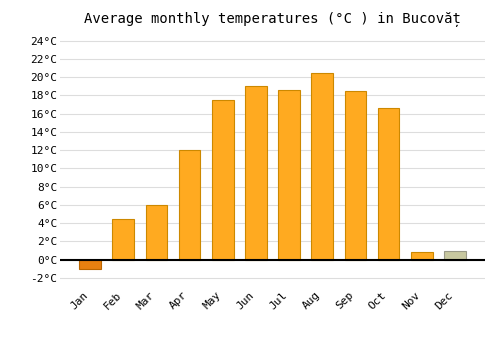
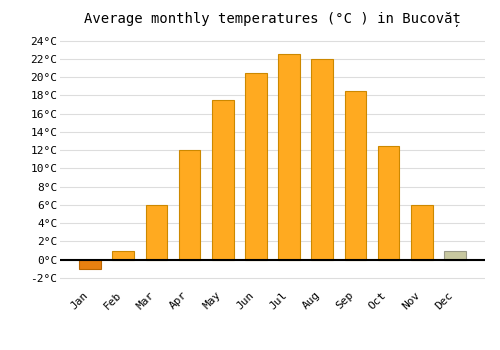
Feb: 4.4°C -> 1.0°C
Jun: 19.0°C -> 20.5°C
Jul: 18.6°C -> 22.5°C
Aug: 20.4°C -> 22.0°C
Oct: 16.6°C -> 12.5°C
Nov: 0.8°C -> 6.0°C
